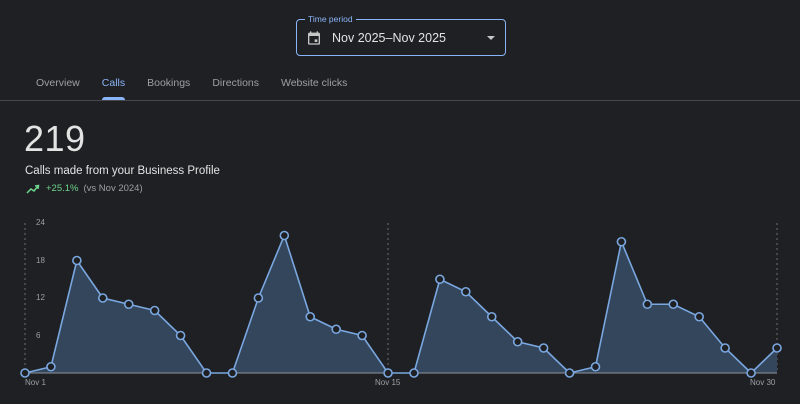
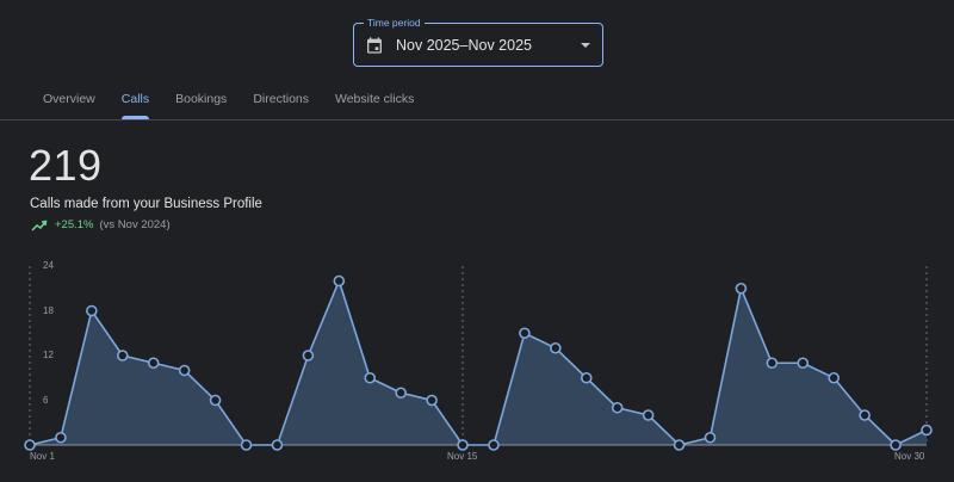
Nov 30: 4 -> 2
